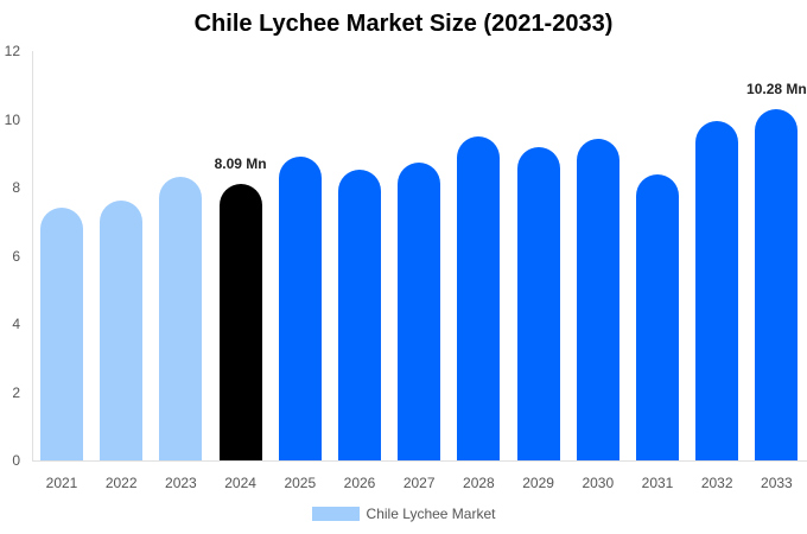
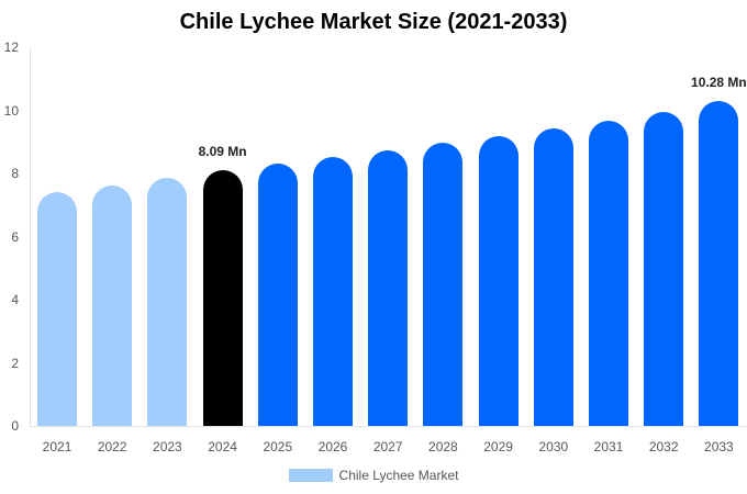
2023: 8.3 -> 7.9
2025: 8.9 -> 8.3
2028: 9.5 -> 9.0
2031: 8.4 -> 9.7
